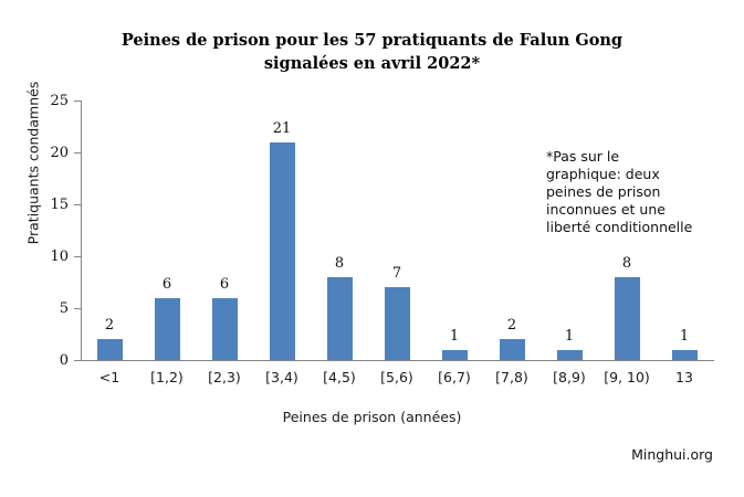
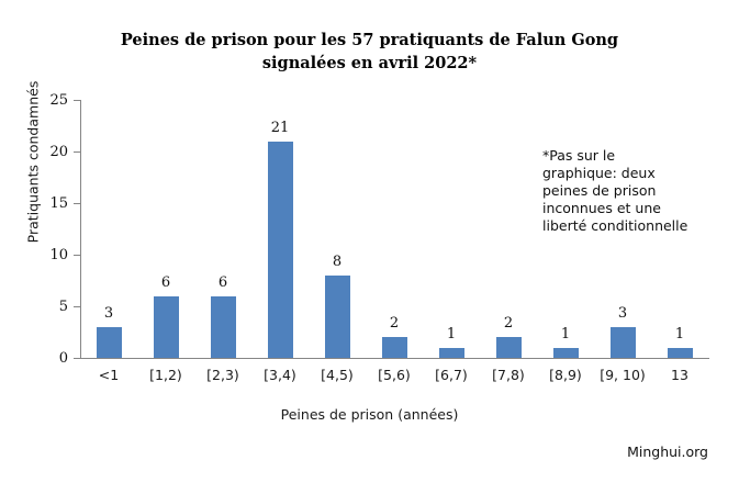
<1: 2 -> 3
[5,6): 7 -> 2
[9, 10): 8 -> 3
